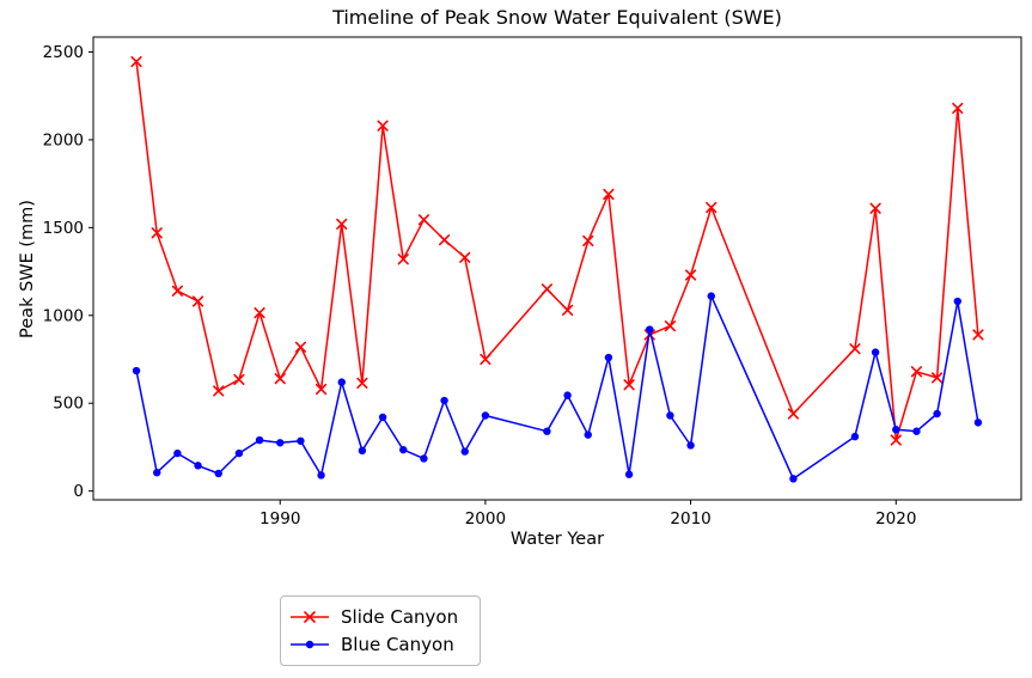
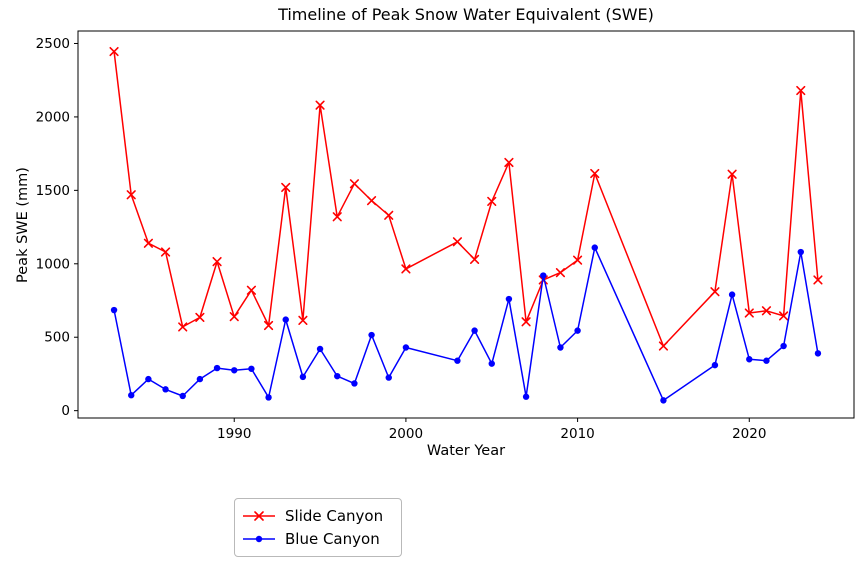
Slide Canyon/2000: 750 -> 960
Slide Canyon/2010: 1230 -> 1020
Blue Canyon/2010: 260 -> 540
Slide Canyon/2020: 290 -> 660
